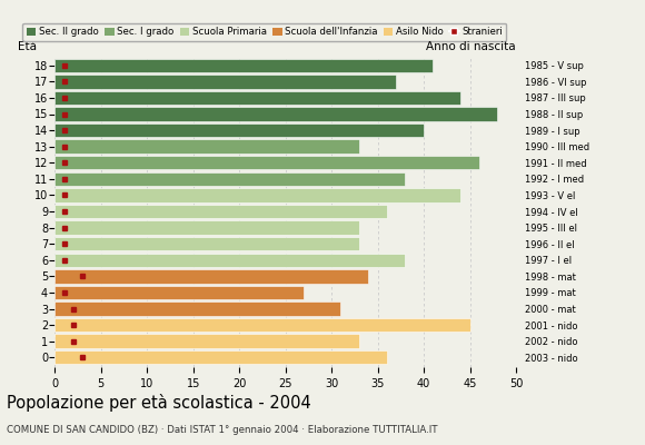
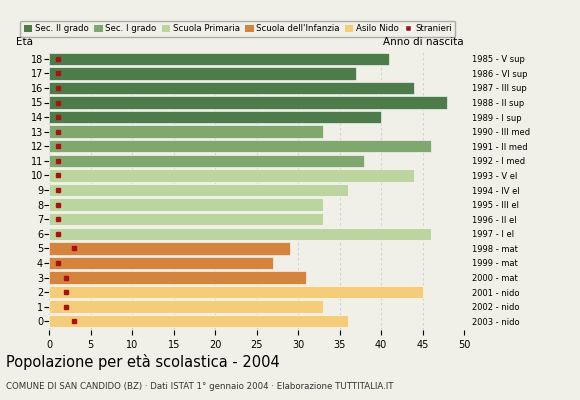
6: 38 -> 46
5: 34 -> 29
